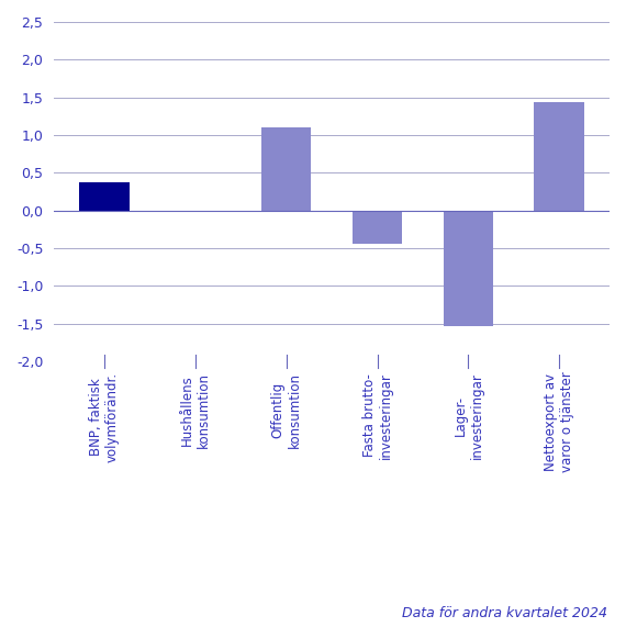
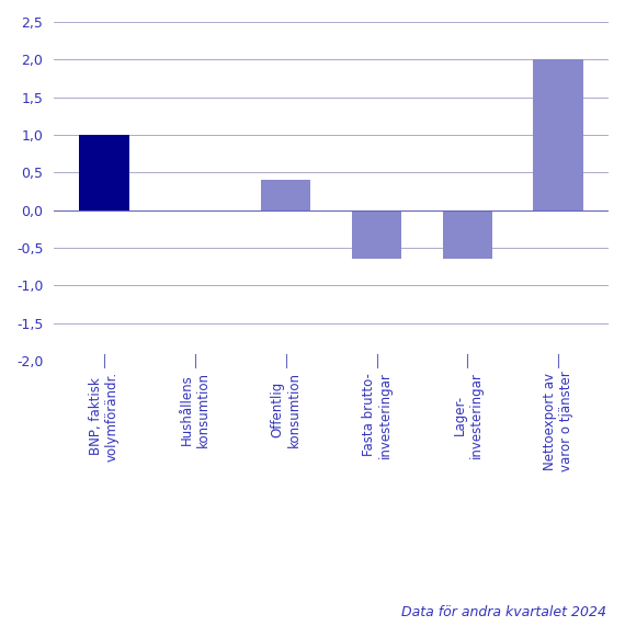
BNP, faktisk volymförändr.: 0,38 -> 1,00
Offentlig konsumtion: 1,10 -> 0,40
Fasta brutto- investeringar: -0,44 -> -0,65
Lager- investeringar: -1,54 -> -0,65
Nettoexport av varor o tjänster: 1,44 -> 2,00
